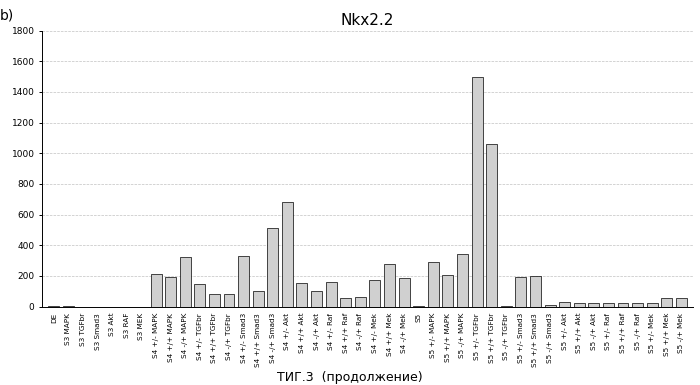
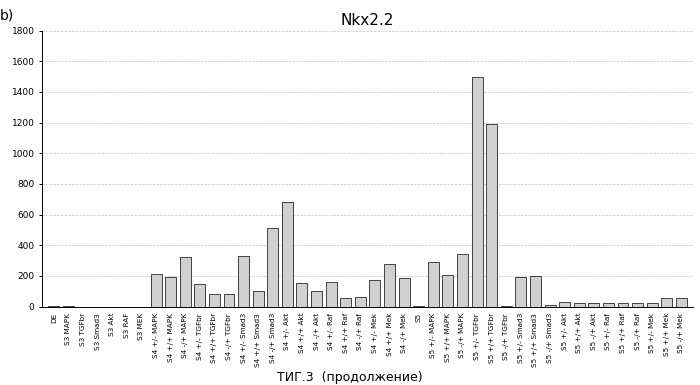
S5 +/+ TGFbr: 1060 -> 1190
